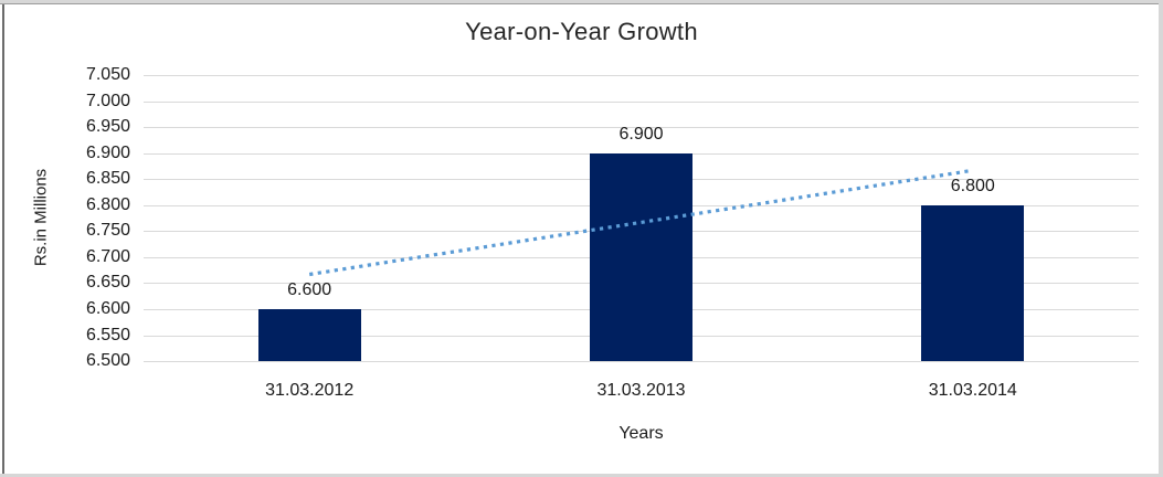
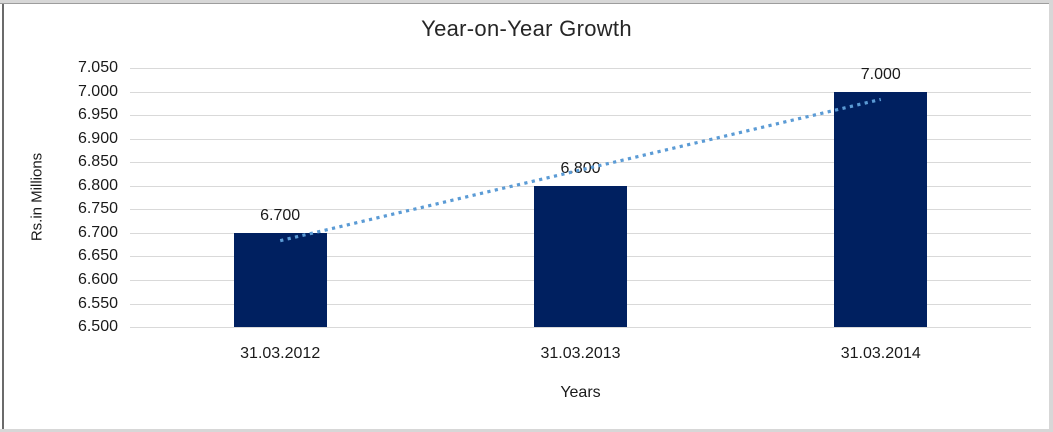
31.03.2012: 6.600 -> 6.700
31.03.2013: 6.900 -> 6.800
31.03.2014: 6.800 -> 7.000
